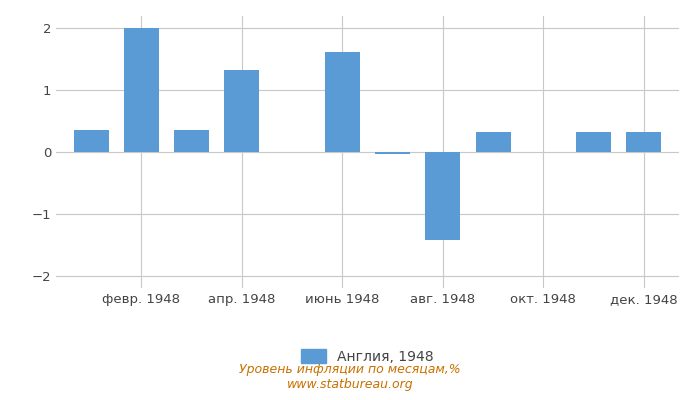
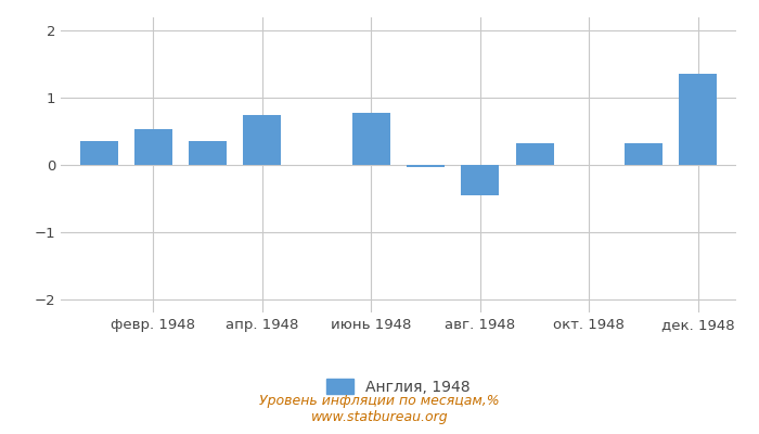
февр. 1948: 2.00 -> 0.54
апр. 1948: 1.33 -> 0.74
июнь 1948: 1.62 -> 0.78
авг. 1948: -1.43 -> -0.46
дек. 1948: 0.33 -> 1.36
